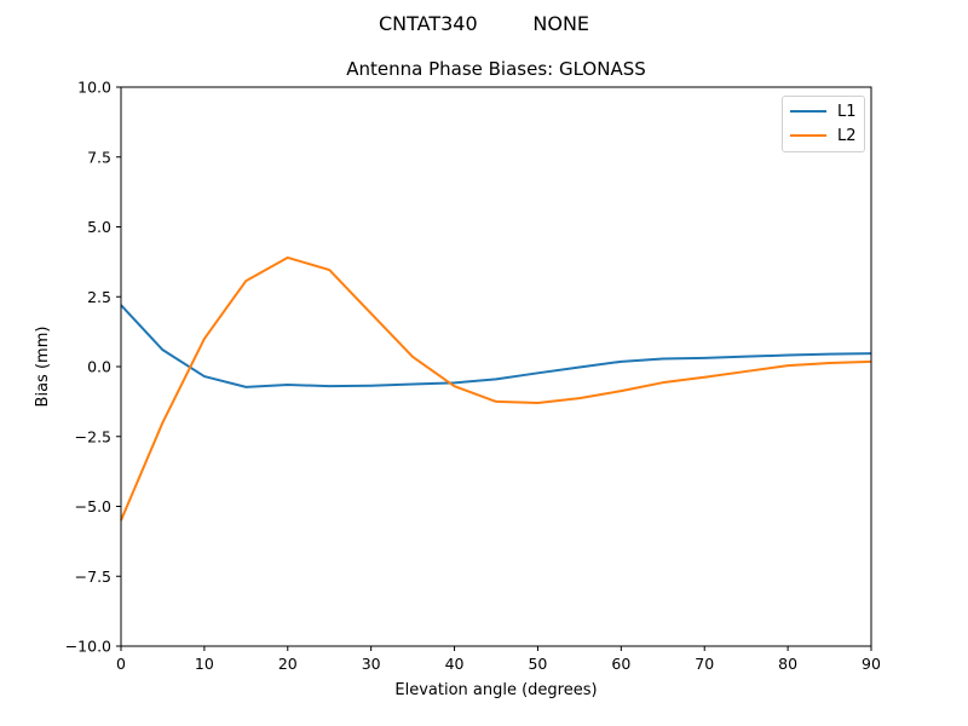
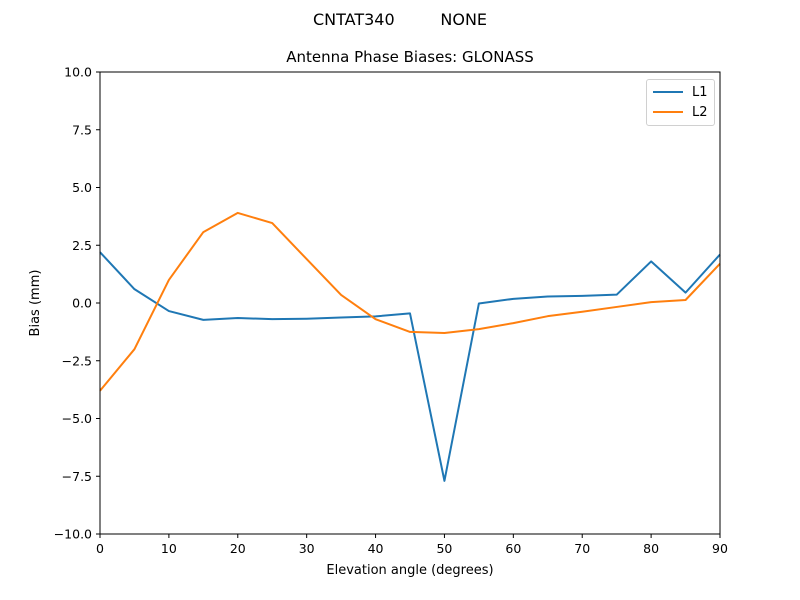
L2/0: -5.5 -> -3.8
L1/50: -0.2 -> -7.7
L1/80: 0.4 -> 1.8
L1/90: 0.5 -> 2.1
L2/90: 0.2 -> 1.7
